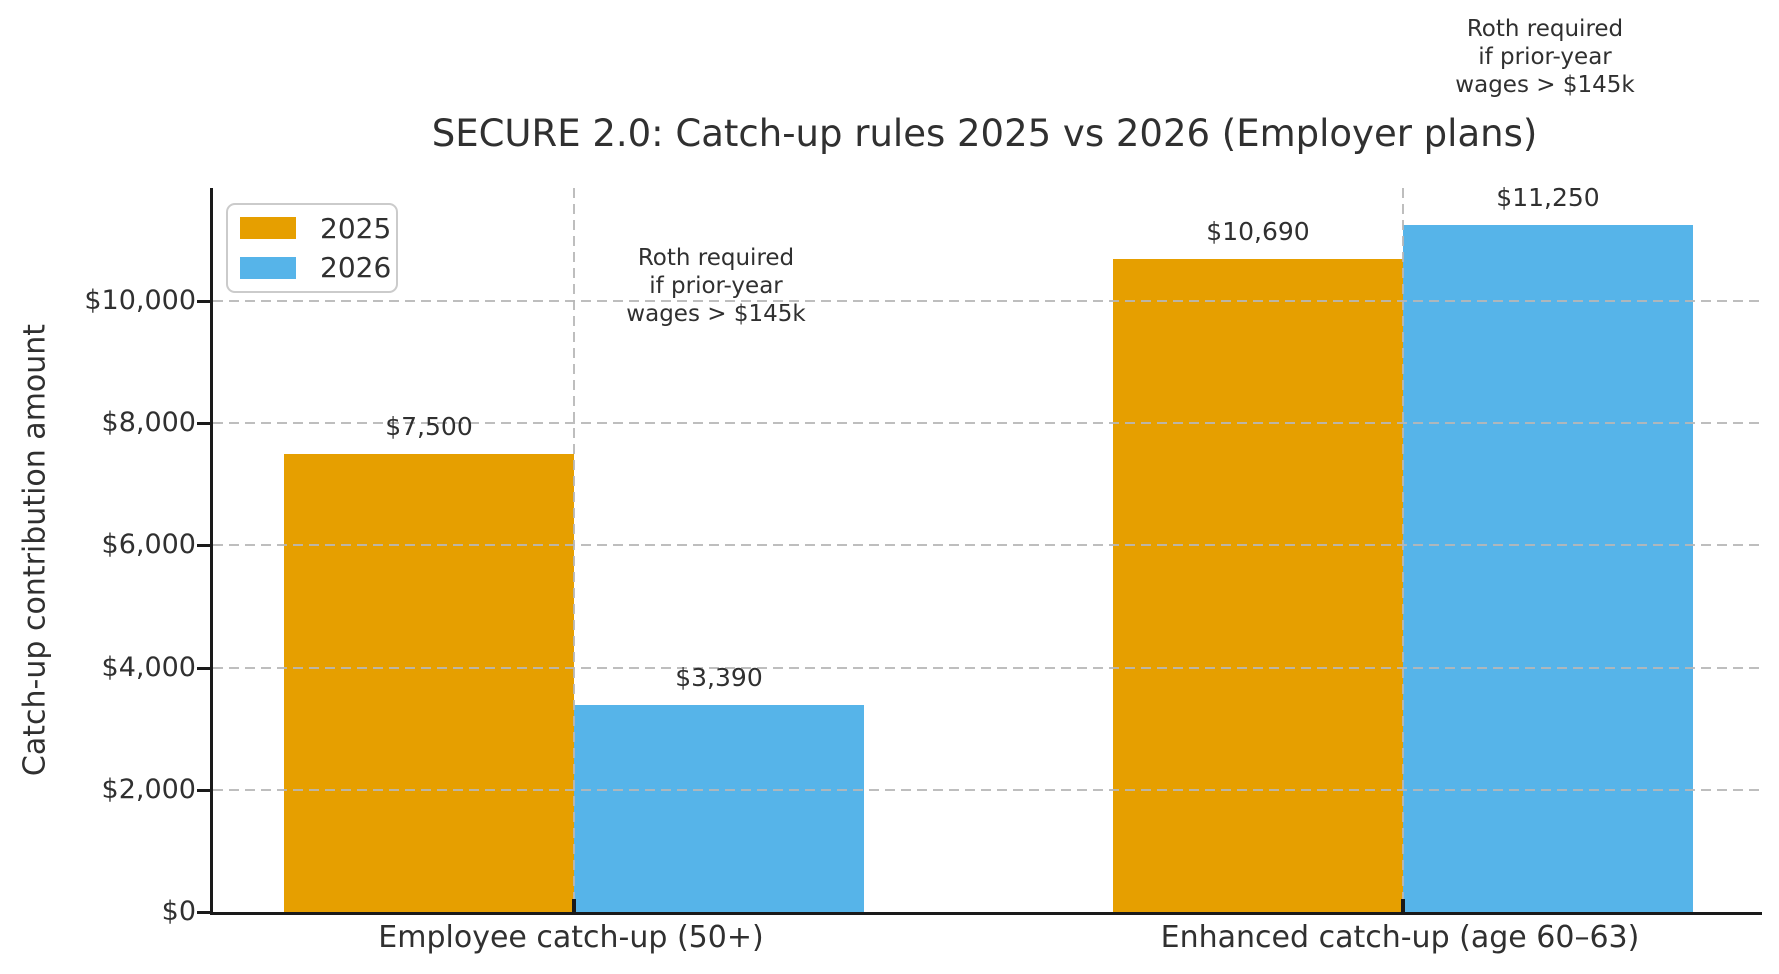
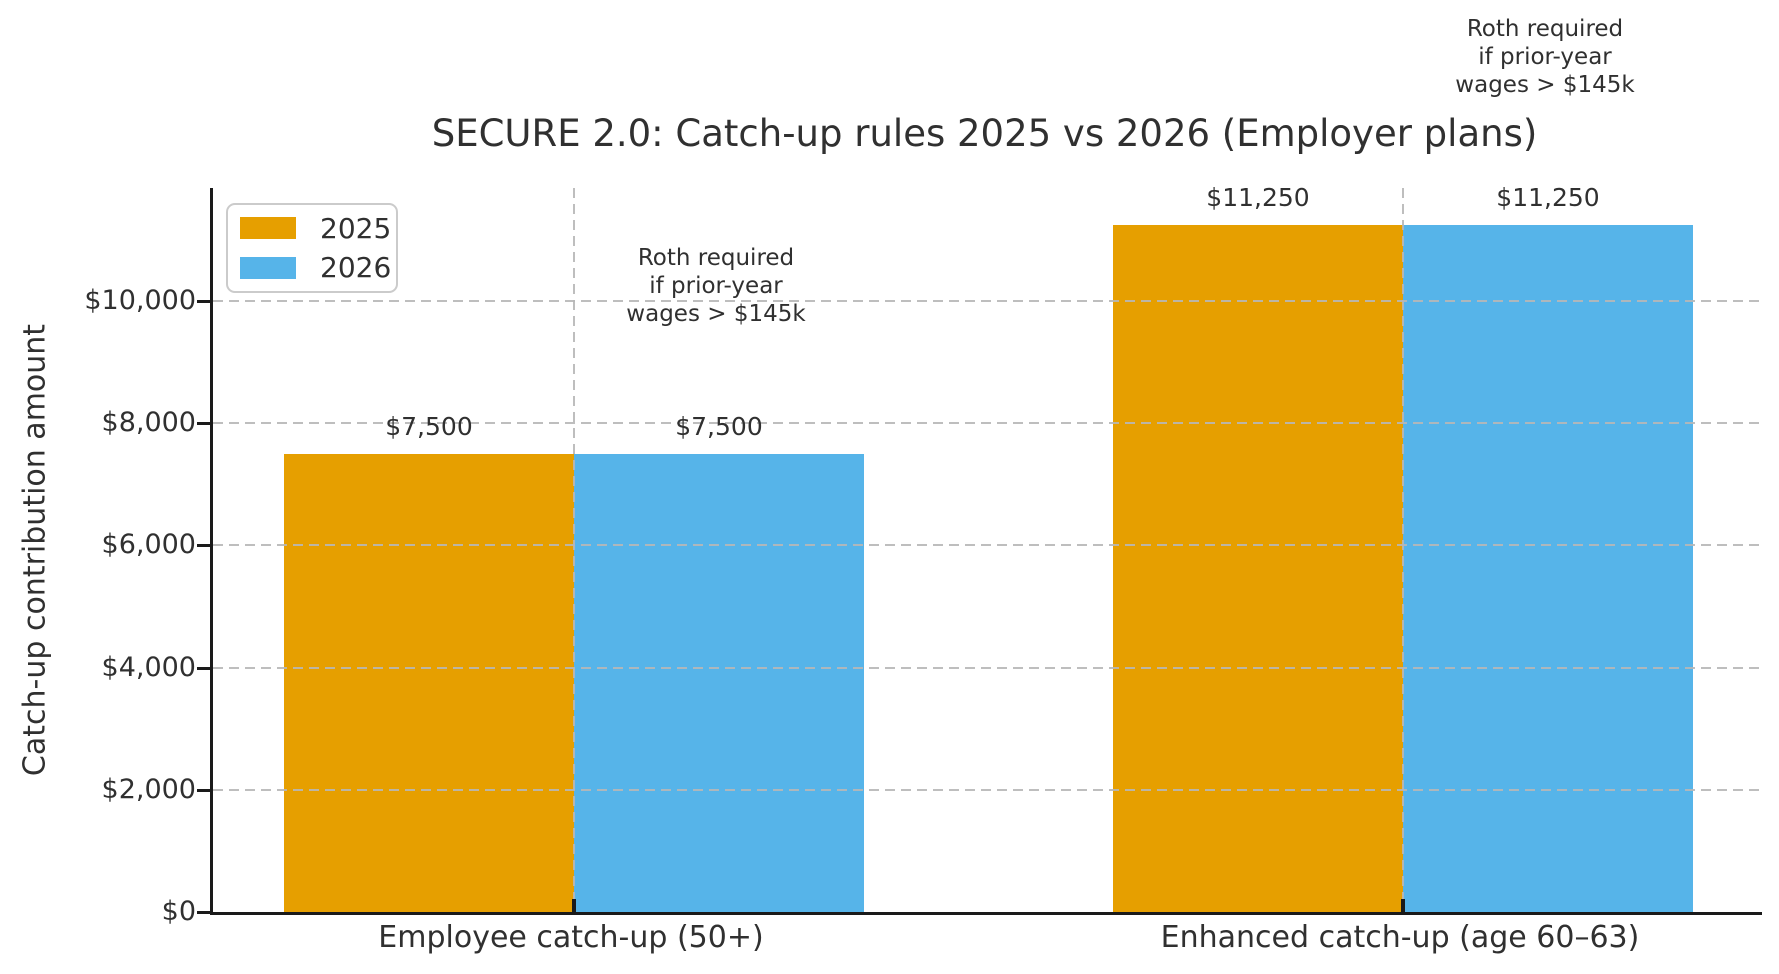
2026/Employee catch-up (50+): $3,390 -> $7,500
2025/Enhanced catch-up (age 60–63): $10,690 -> $11,250
